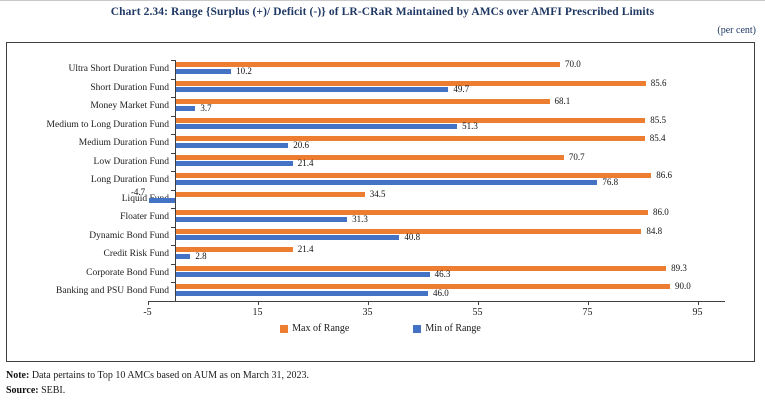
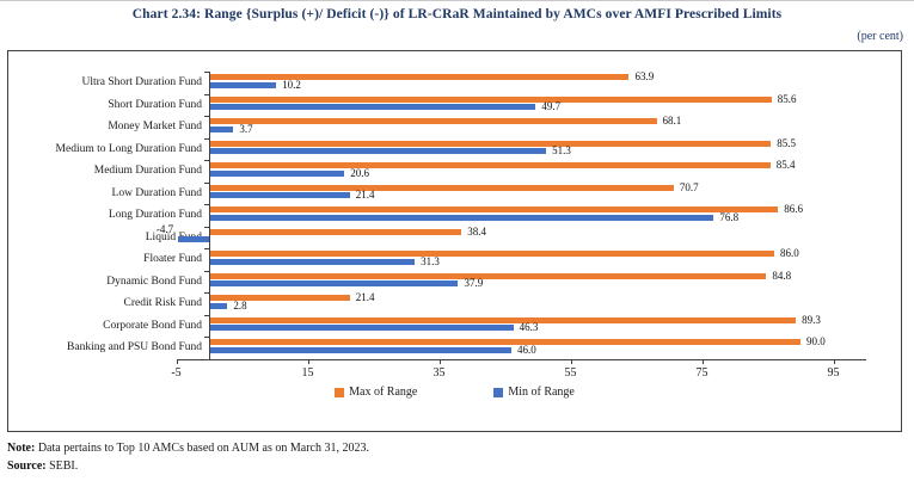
Max of Range/Ultra Short Duration Fund: 70.0 -> 63.9
Max of Range/Liquid Fund: 34.5 -> 38.4
Min of Range/Dynamic Bond Fund: 40.8 -> 37.9
